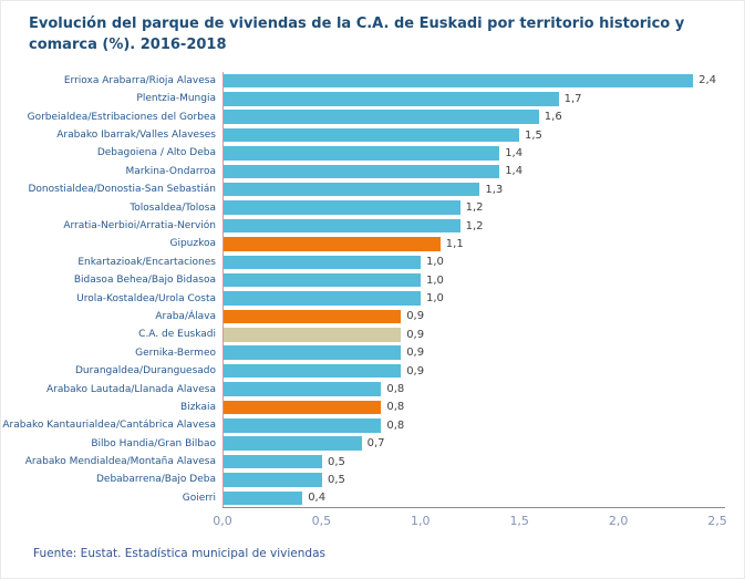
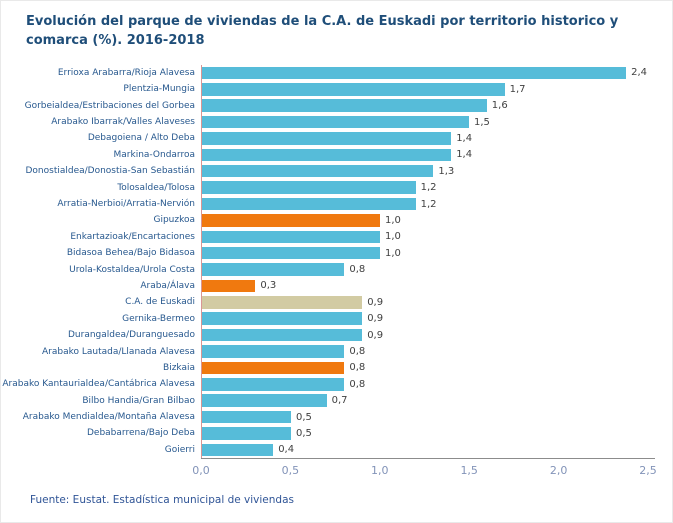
Gipuzkoa: 1,1 -> 1,0
Urola-Kostaldea/Urola Costa: 1,0 -> 0,8
Araba/Álava: 0,9 -> 0,3
